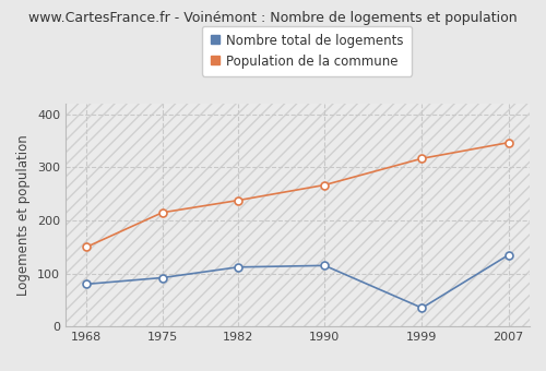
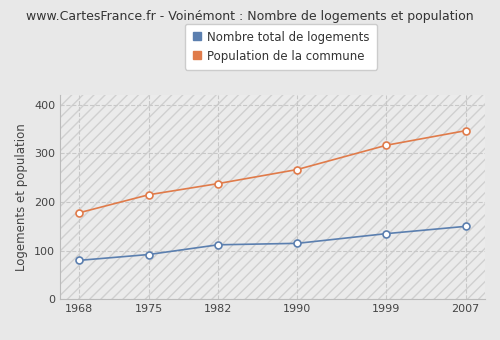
Population de la commune/1968: 150 -> 178
Nombre total de logements/1999: 35 -> 135
Nombre total de logements/2007: 135 -> 150
